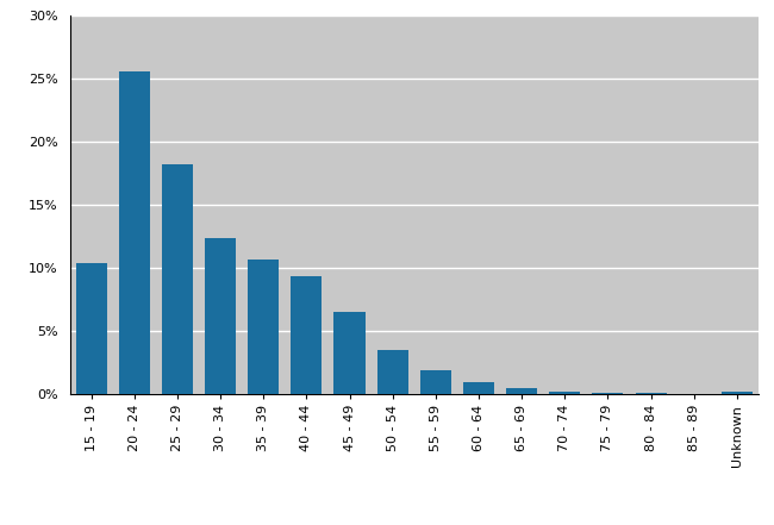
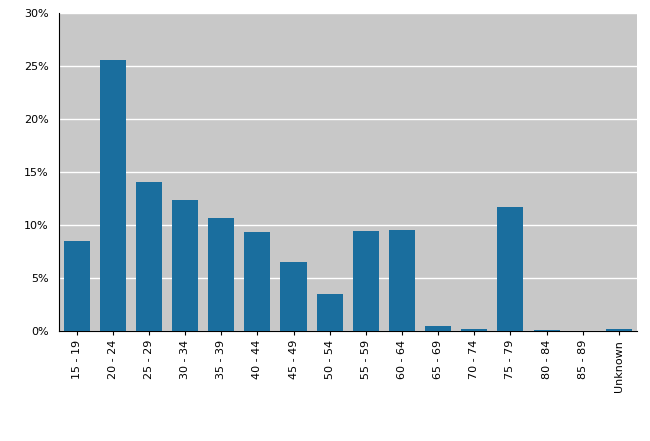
15 - 19: 10.4% -> 8.5%
25 - 29: 18.2% -> 14.1%
55 - 59: 1.9% -> 9.4%
60 - 64: 0.9% -> 9.5%
75 - 79: 0.1% -> 11.7%
